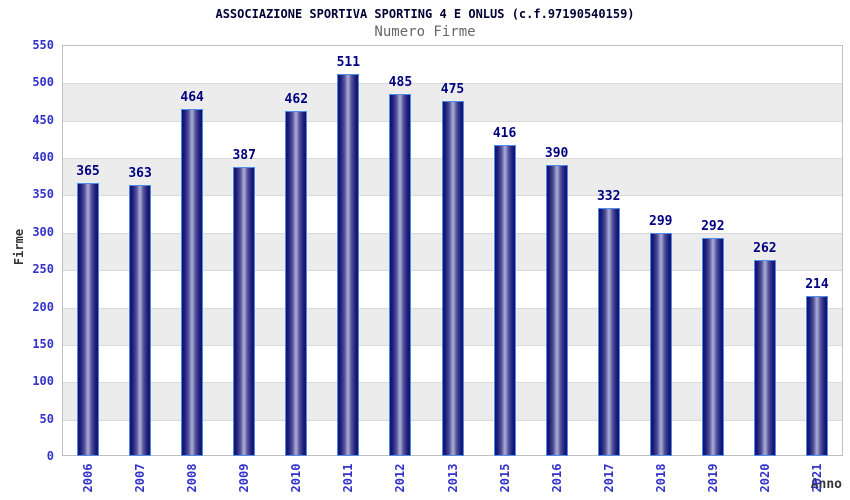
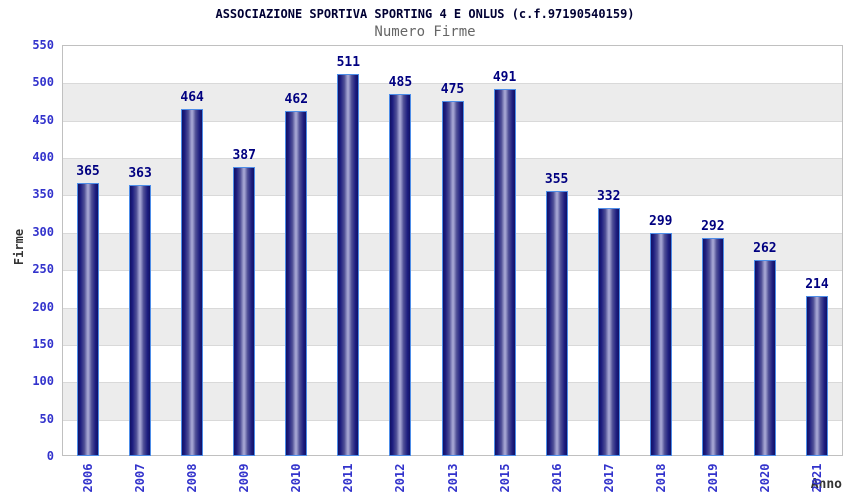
2015: 416 -> 491
2016: 390 -> 355
